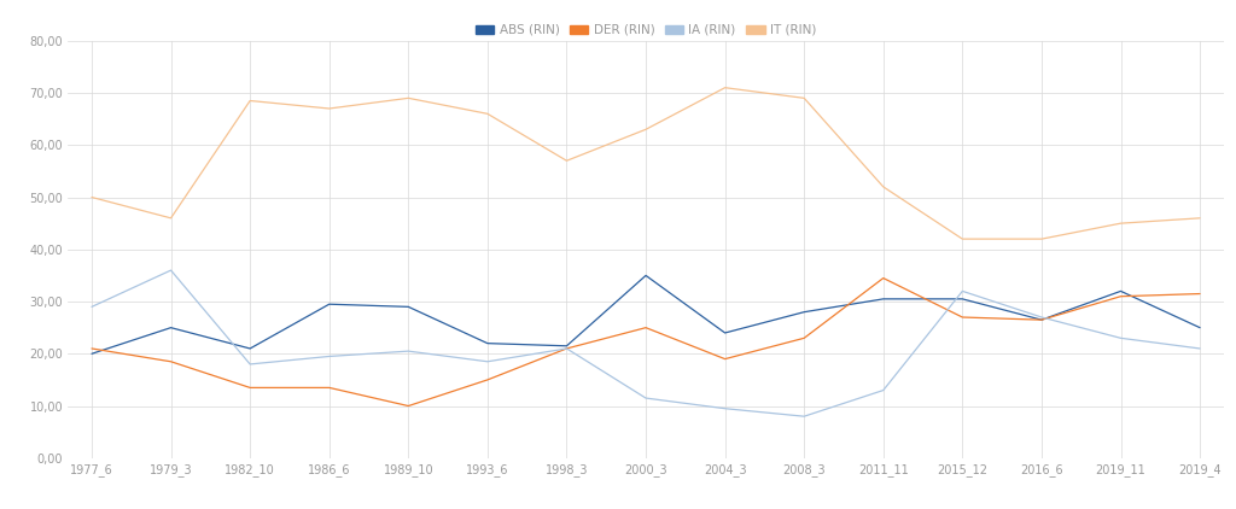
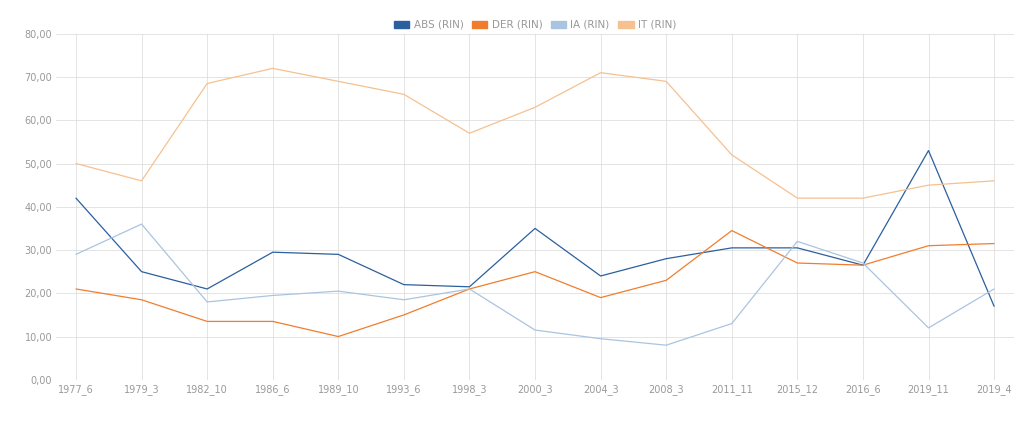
ABS (RIN)/1977_6: 20,0 -> 42,0
IT (RIN)/1986_6: 67,0 -> 72,0
ABS (RIN)/2019_11: 32,0 -> 53,0
IA (RIN)/2019_11: 23,0 -> 12,0
ABS (RIN)/2019_4: 25,0 -> 17,0
